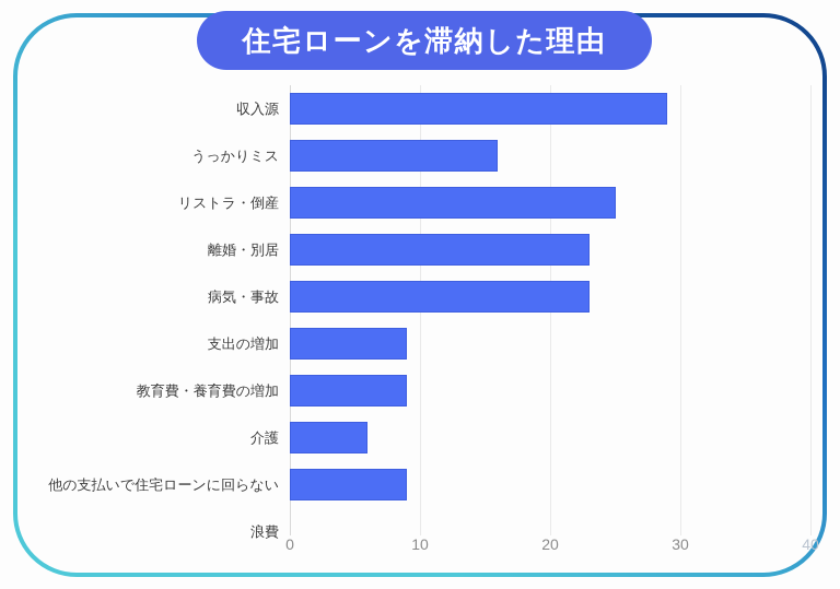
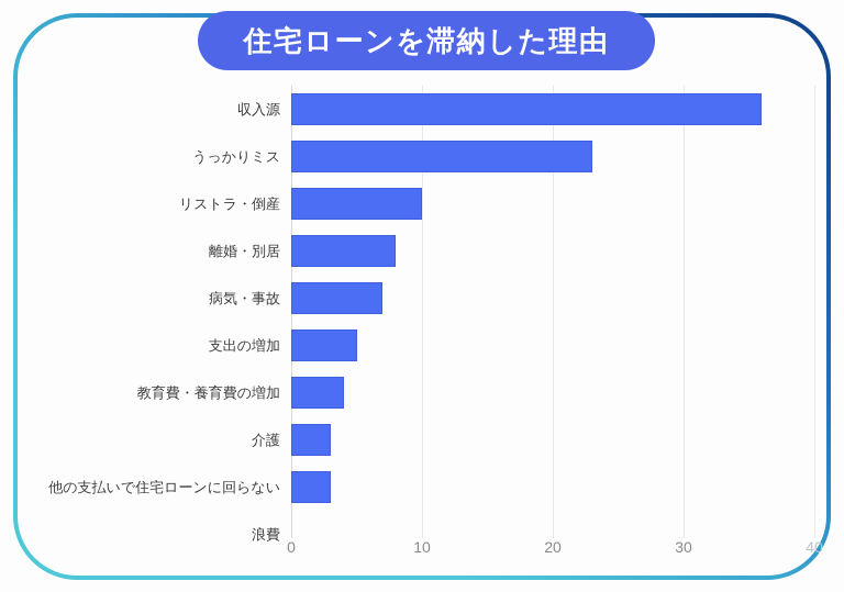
収入源: 29 -> 36
うっかりミス: 16 -> 23
リストラ・倒産: 25 -> 10
離婚・別居: 23 -> 8
病気・事故: 23 -> 7
支出の増加: 9 -> 5
教育費・養育費の増加: 9 -> 4
介護: 6 -> 3
他の支払いで住宅ローンに回らない: 9 -> 3
